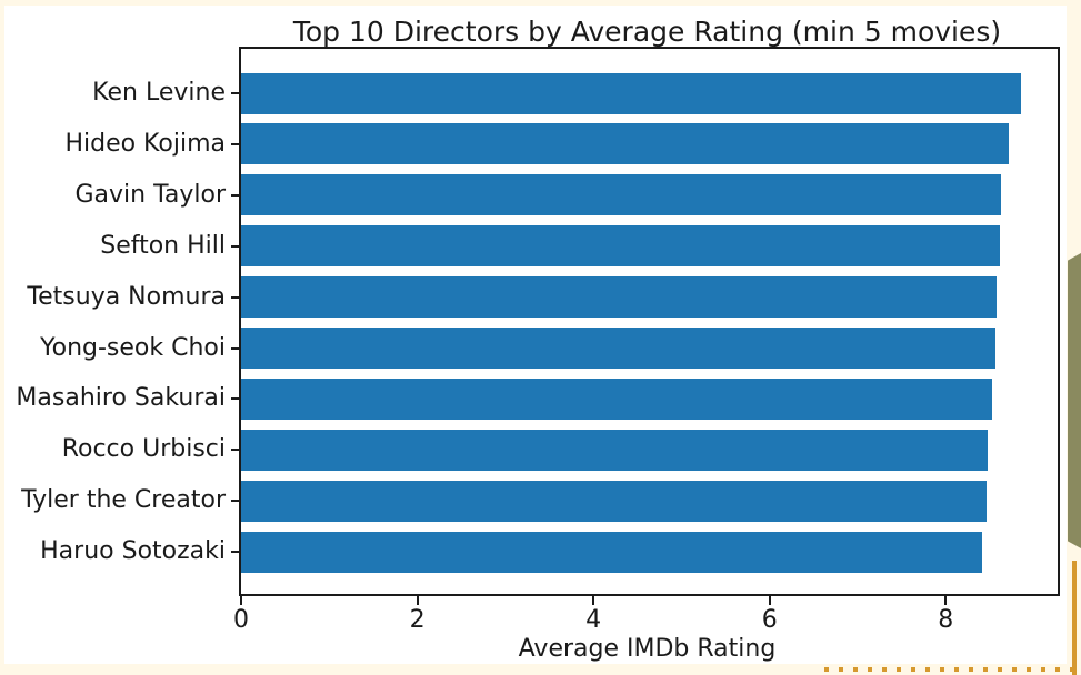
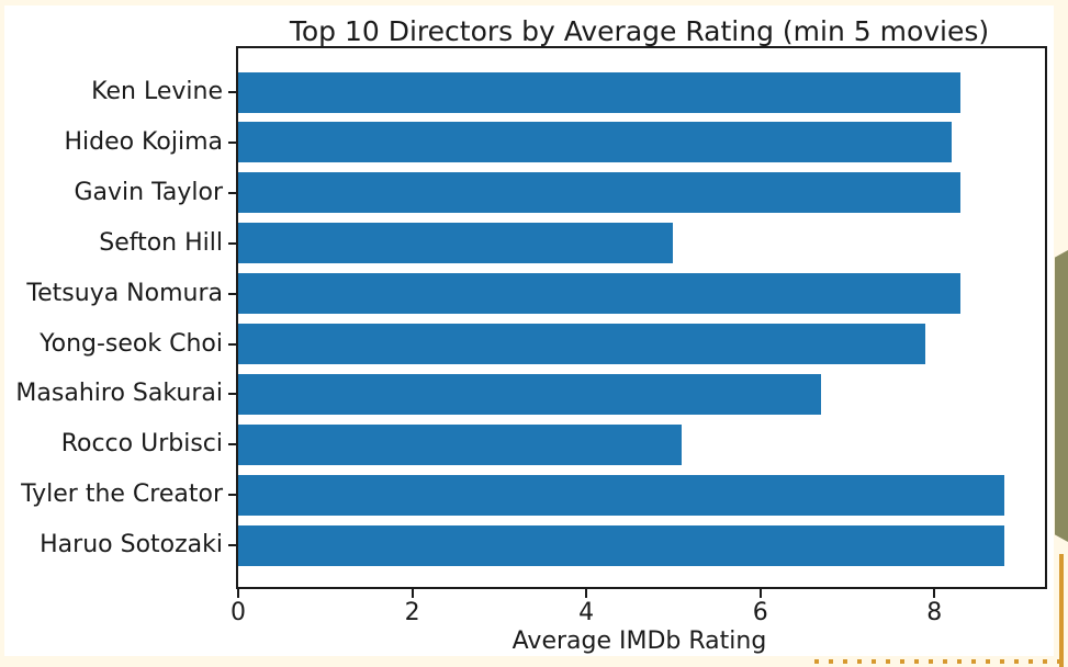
Ken Levine: 8.8 -> 8.3
Hideo Kojima: 8.7 -> 8.2
Gavin Taylor: 8.6 -> 8.3
Sefton Hill: 8.6 -> 5.0
Tetsuya Nomura: 8.6 -> 8.3
Yong-seok Choi: 8.6 -> 7.9
Masahiro Sakurai: 8.5 -> 6.7
Rocco Urbisci: 8.5 -> 5.1
Tyler the Creator: 8.5 -> 8.8
Haruo Sotozaki: 8.4 -> 8.8
